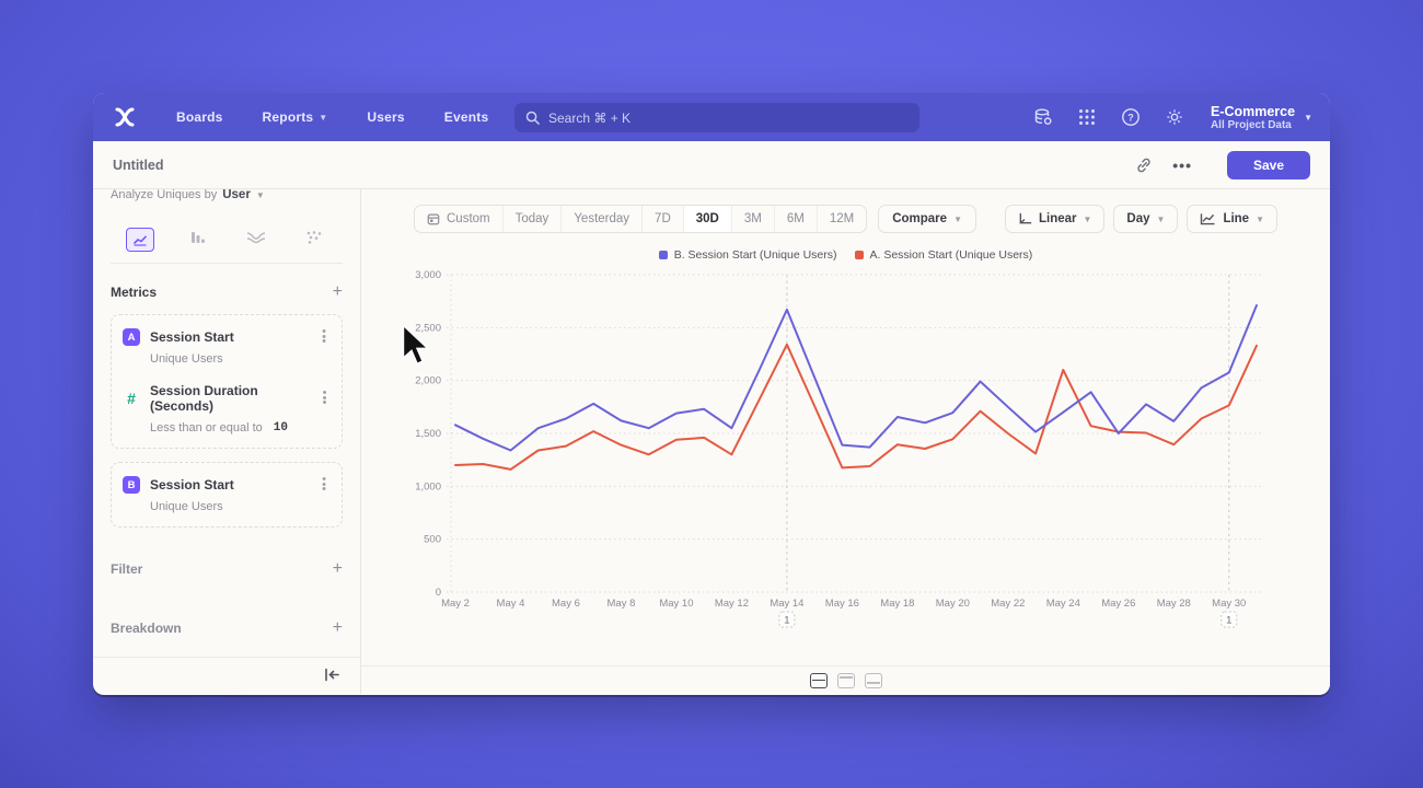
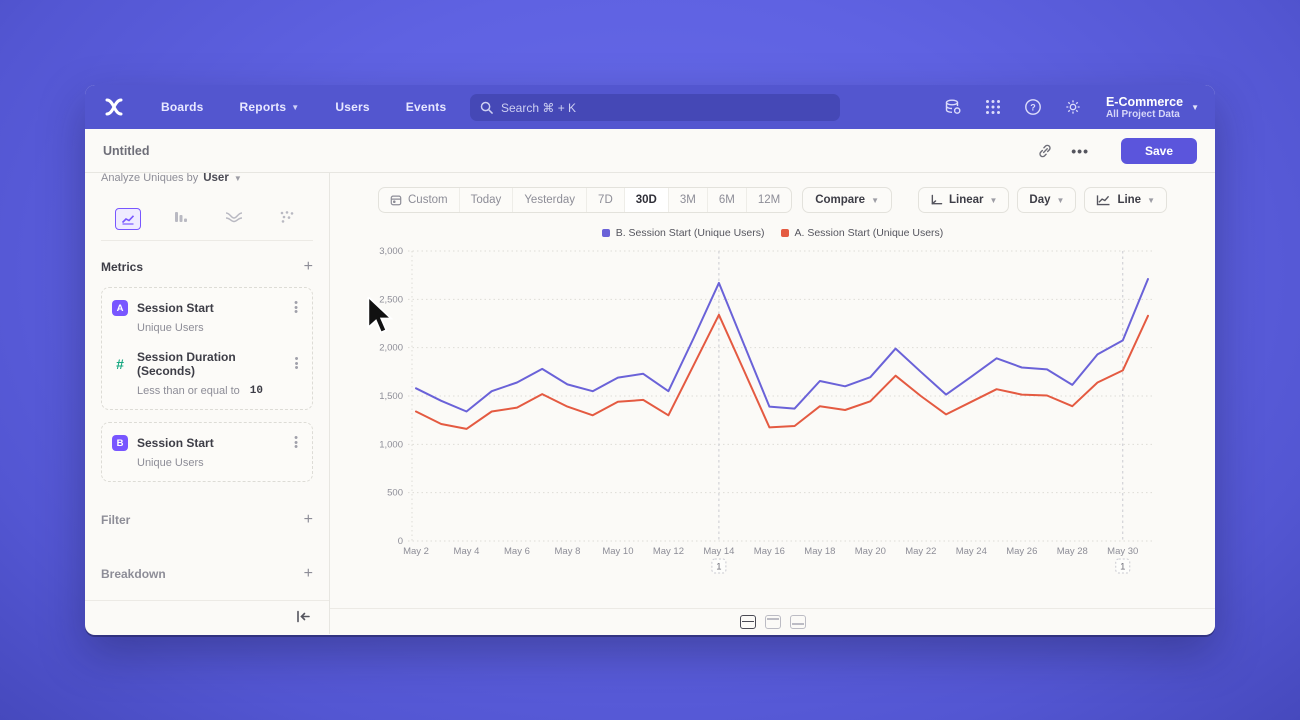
A. Session Start (Unique Users)/May 2: 1200 -> 1300
A. Session Start (Unique Users)/May 24: 2100 -> 1400
B. Session Start (Unique Users)/May 26: 1500 -> 1800
